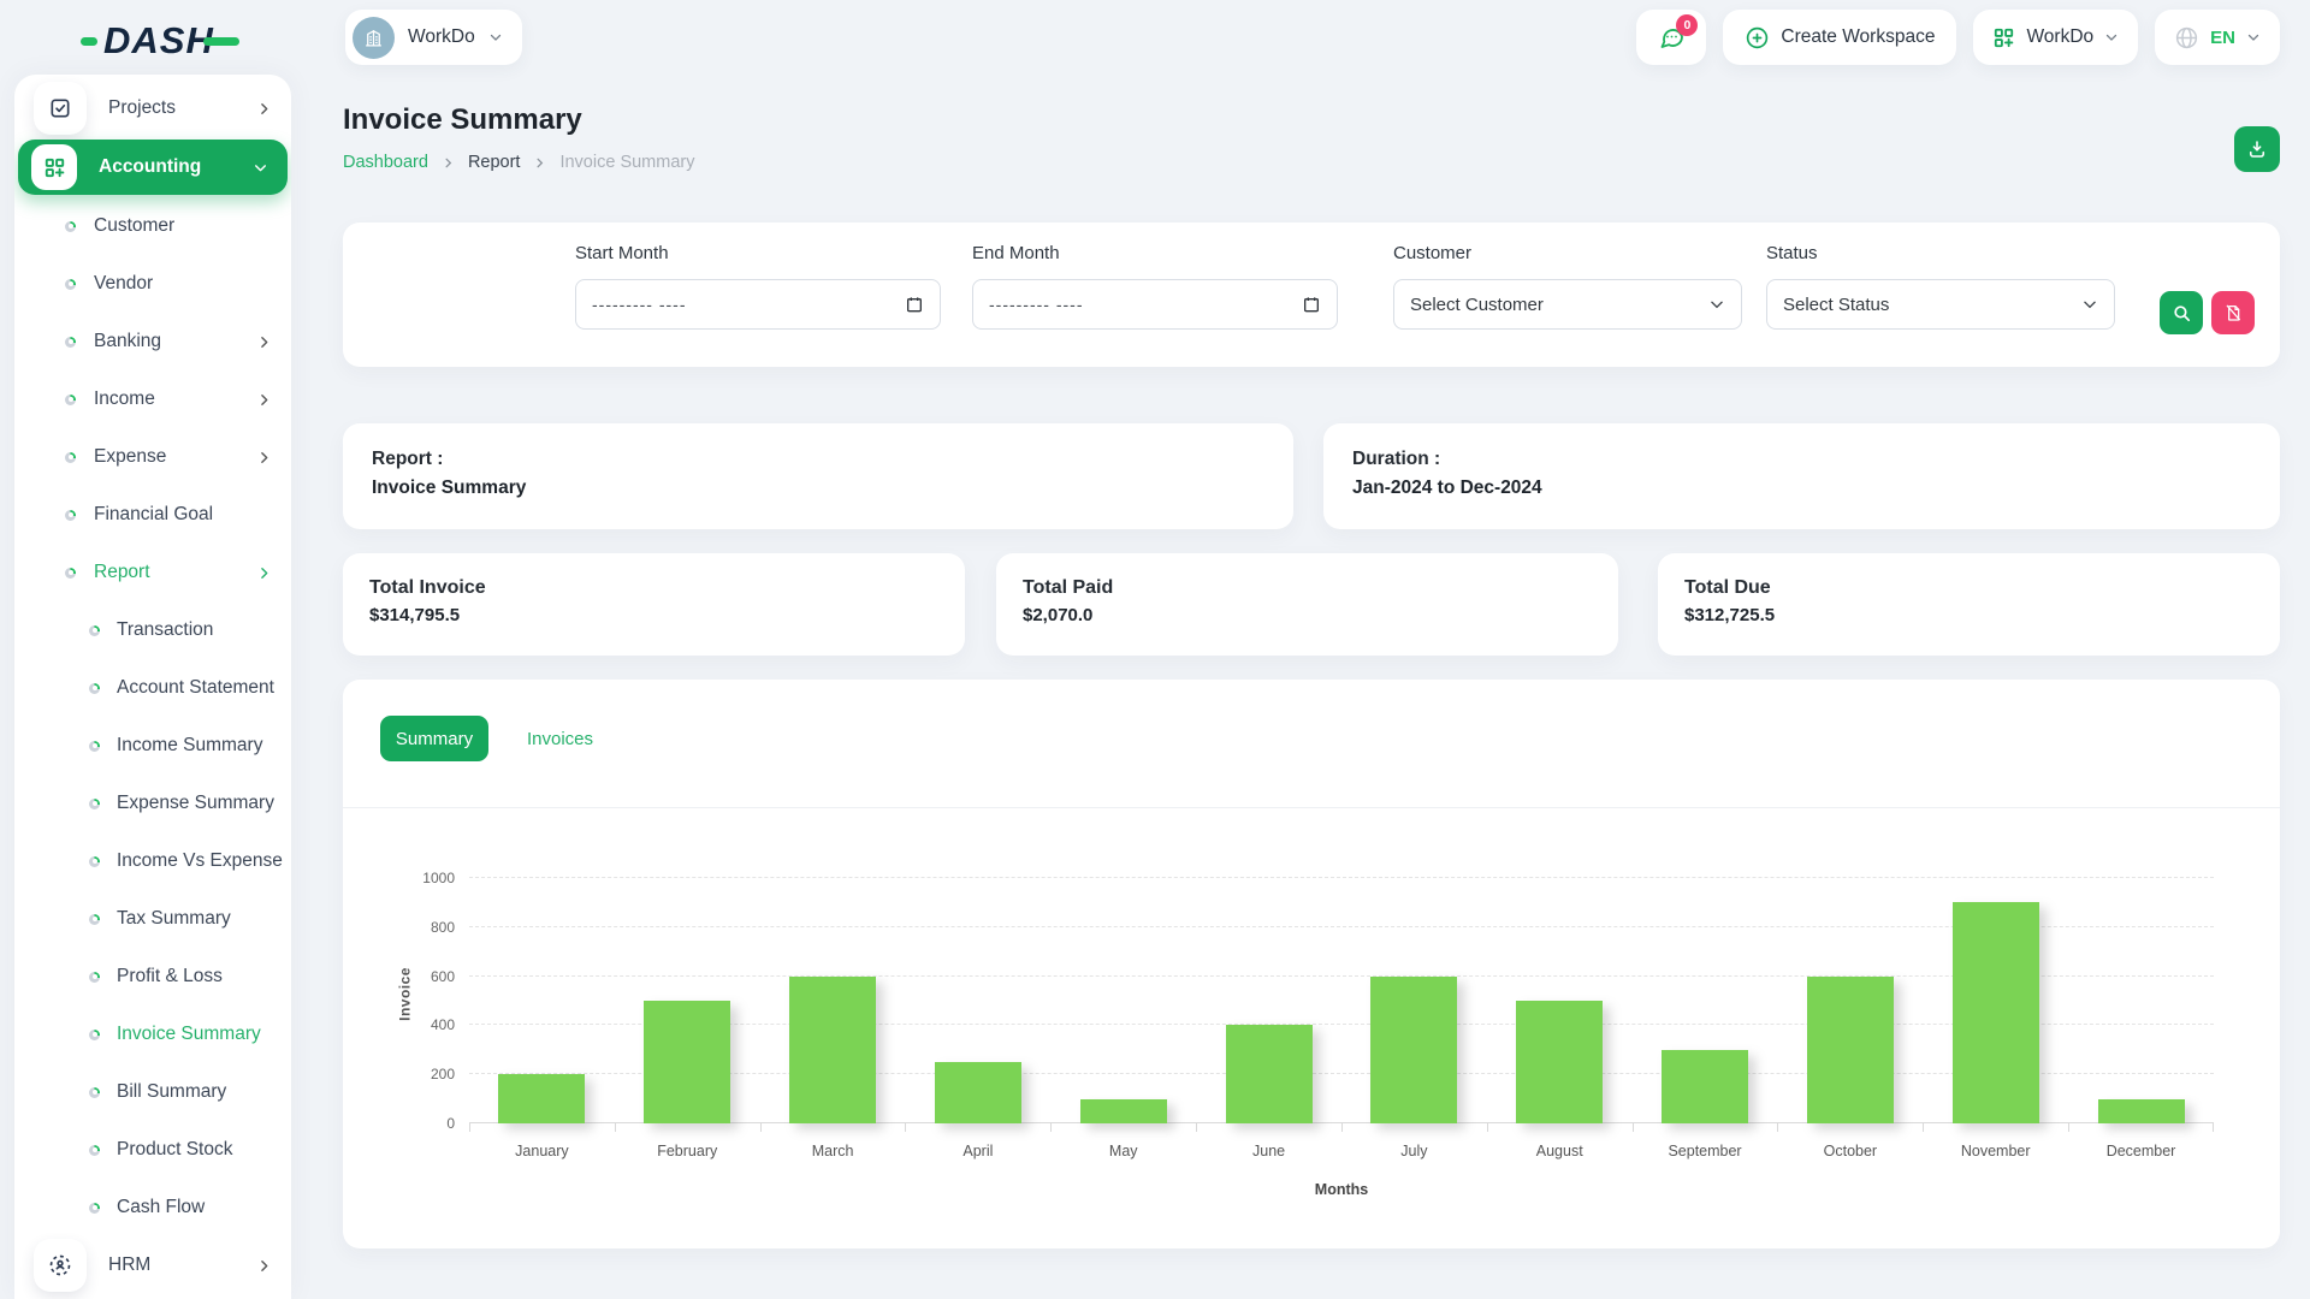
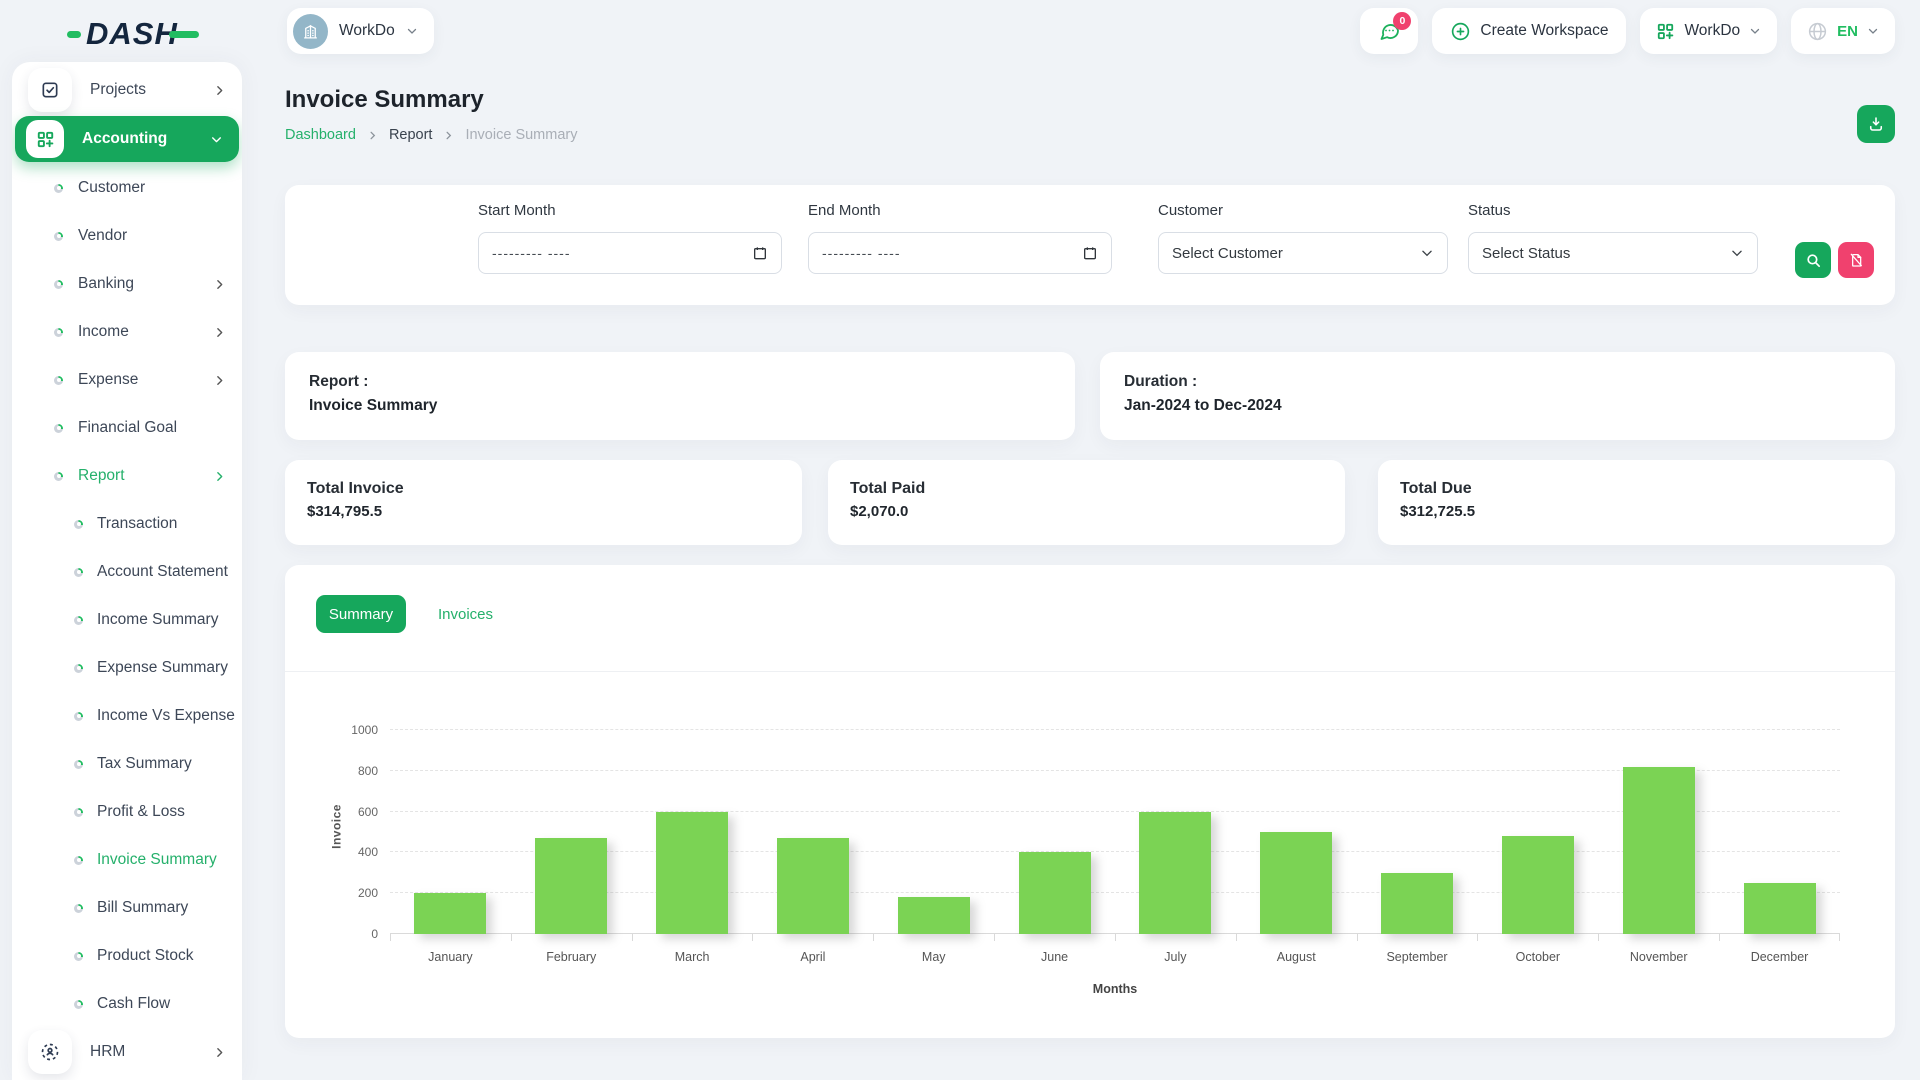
February: 500 -> 470
April: 250 -> 470
May: 100 -> 180
October: 600 -> 480
November: 900 -> 820
December: 100 -> 250
